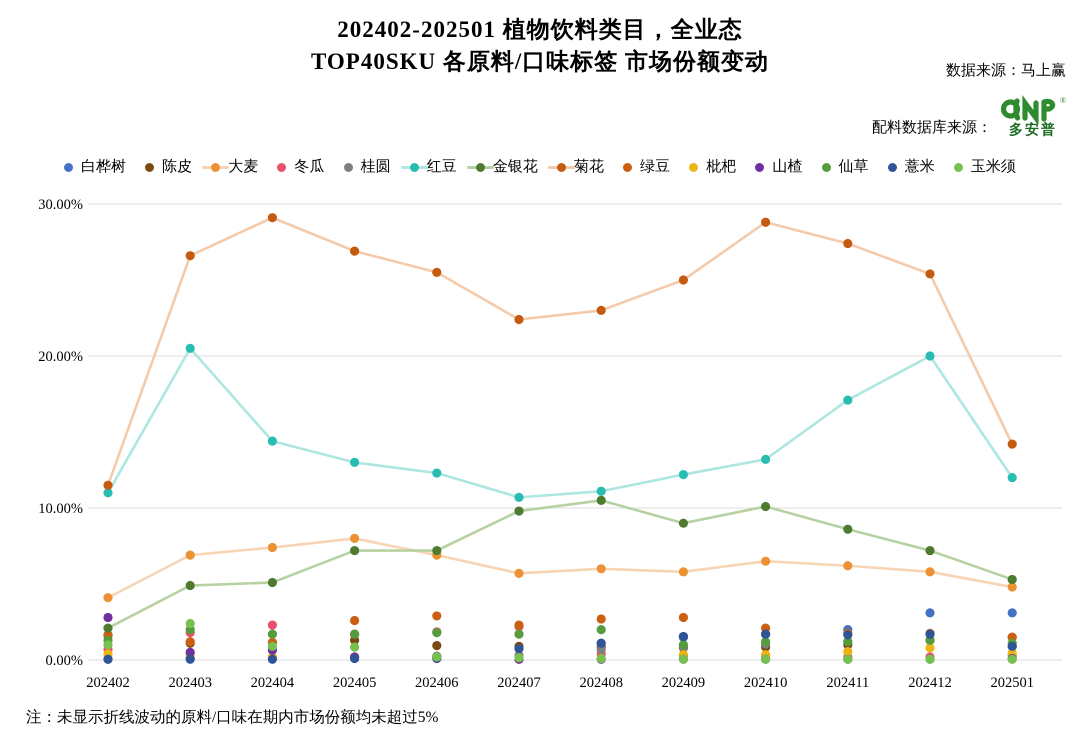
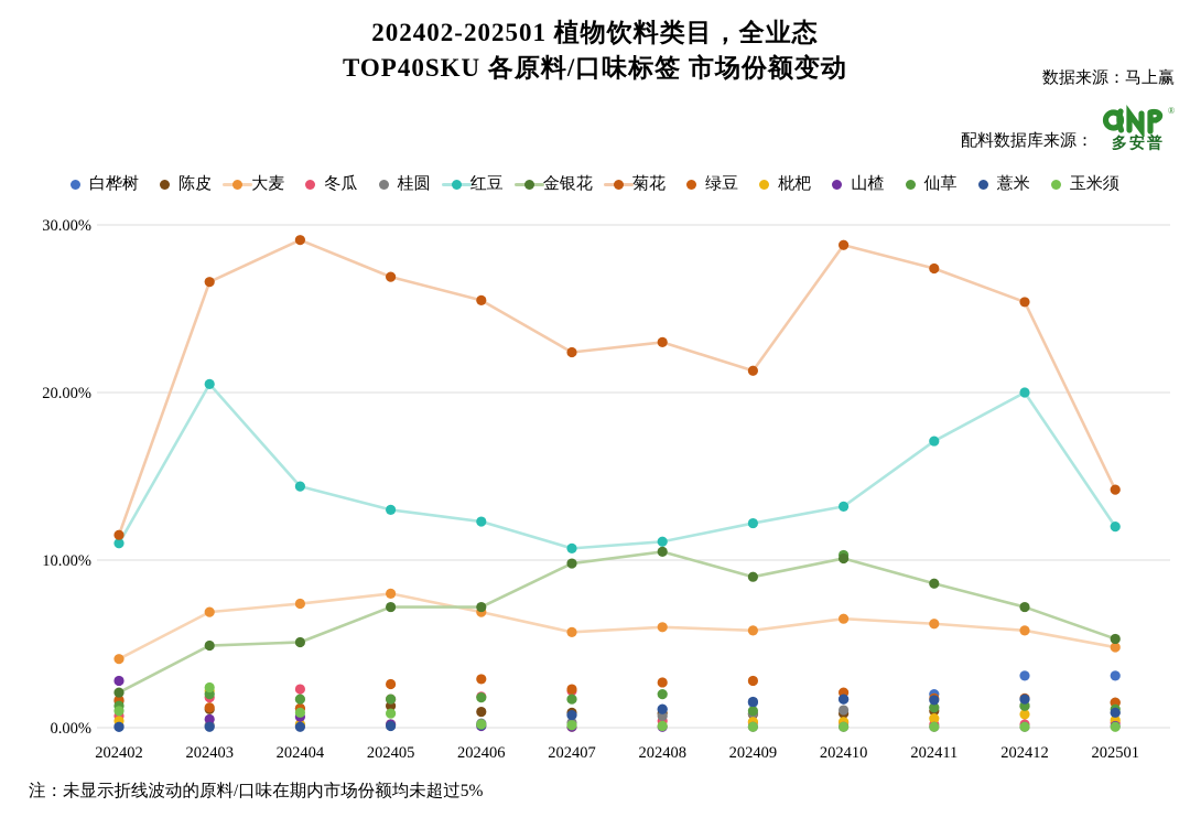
枇杷/202403: 0.3% -> 2.2%
菊花/202409: 25.0% -> 21.3%
仙草/202410: 1.2% -> 10.3%
